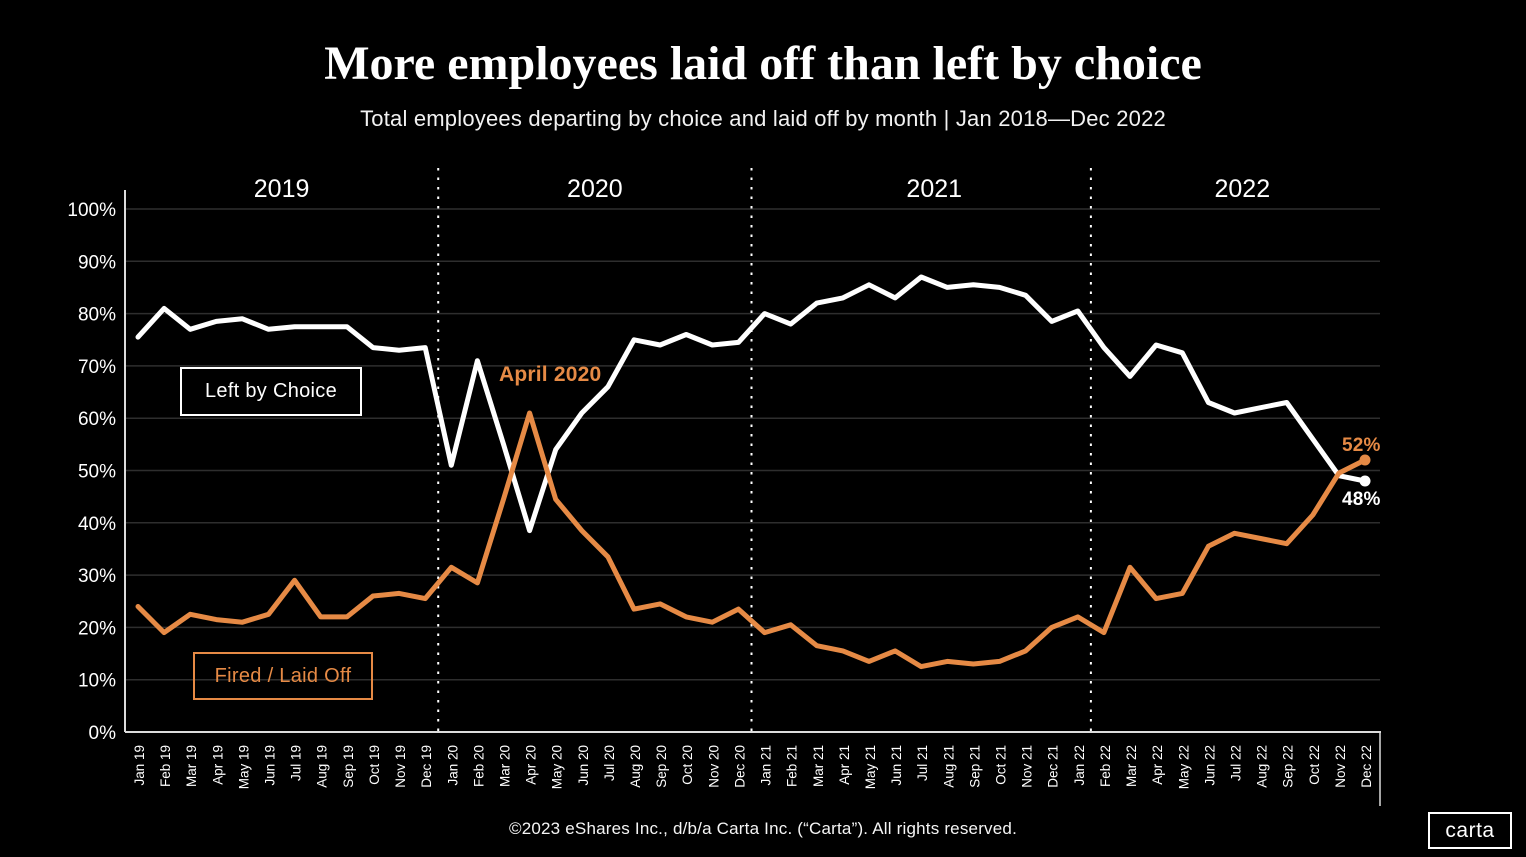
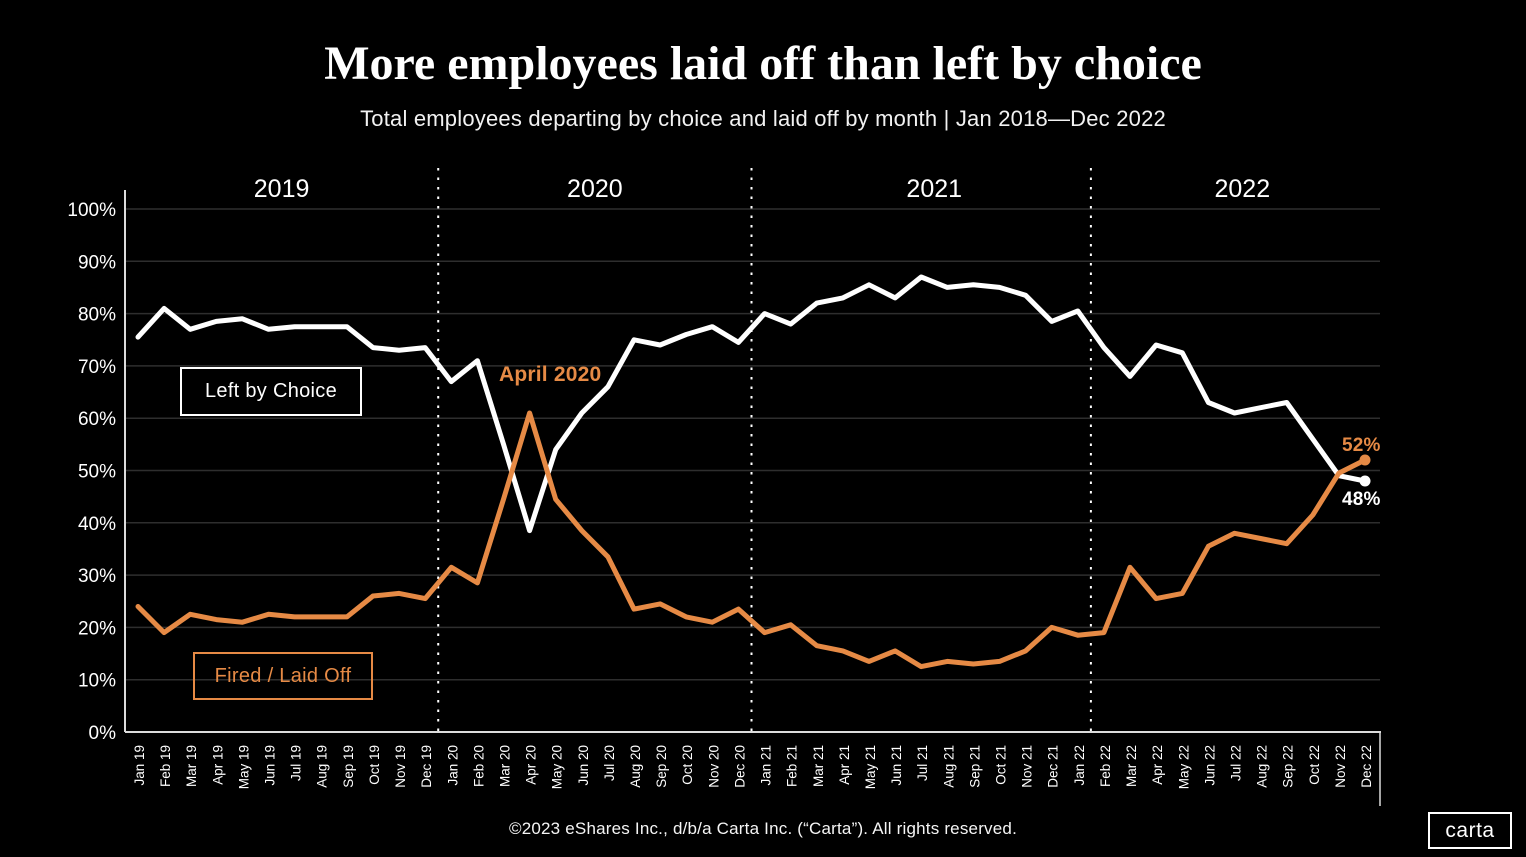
Fired / Laid Off/Jul 19: 29% -> 22%
Left by Choice/Jan 20: 51% -> 67%
Left by Choice/Nov 20: 74% -> 78%
Fired / Laid Off/Jan 22: 22% -> 18%
